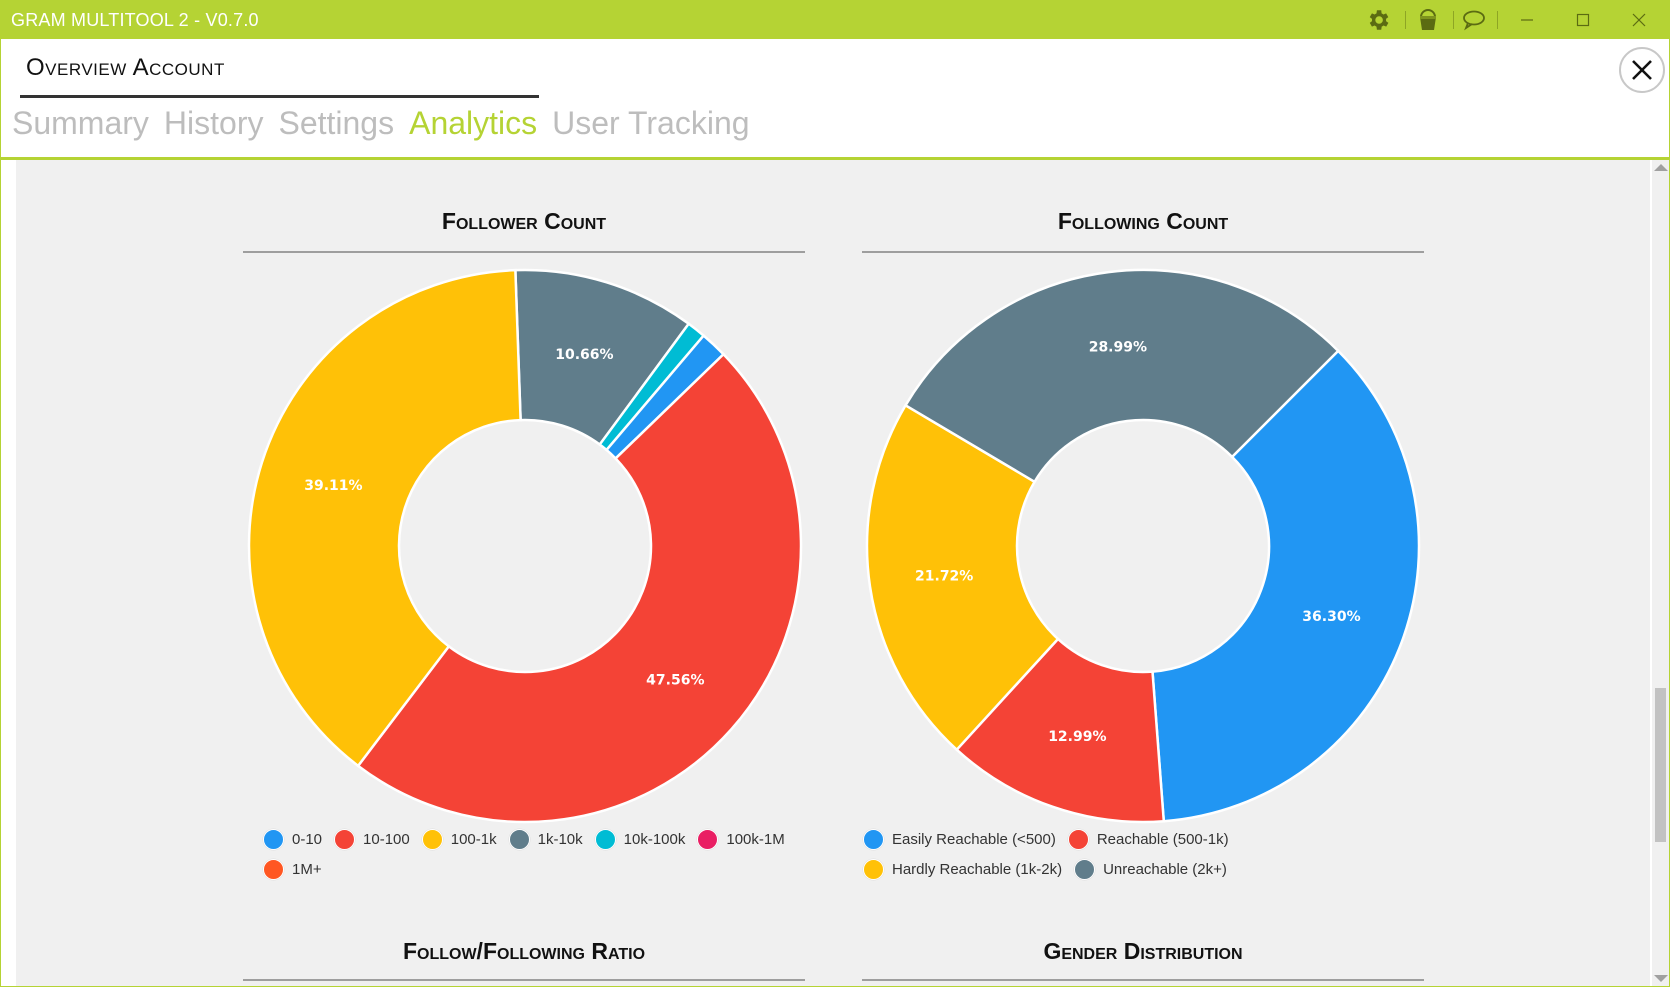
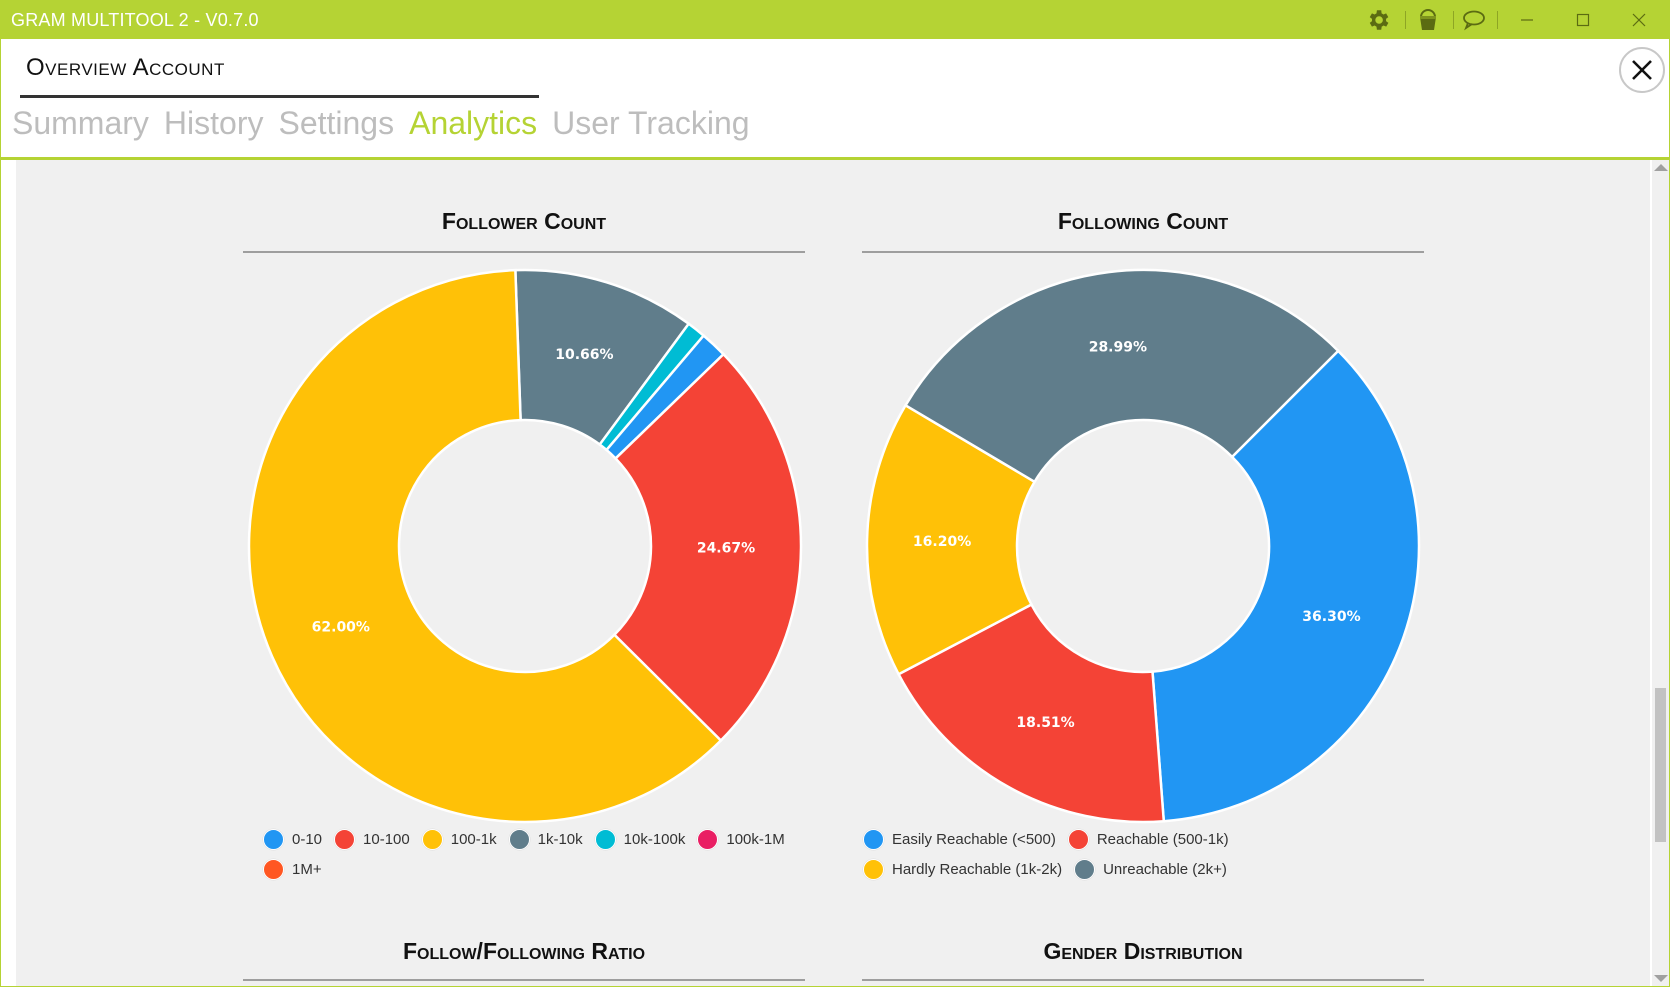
Follower Count/10-100: 47.56% -> 24.67%
Follower Count/100-1k: 39.11% -> 62.00%
Following Count/Reachable (500-1k): 12.99% -> 18.51%
Following Count/Hardly Reachable (1k-2k): 21.72% -> 16.20%
